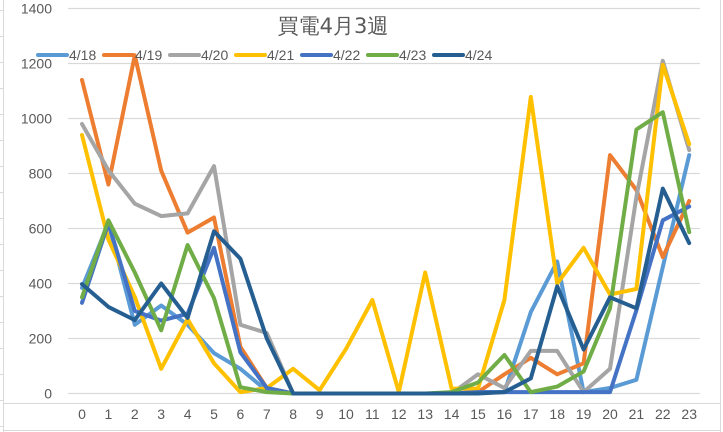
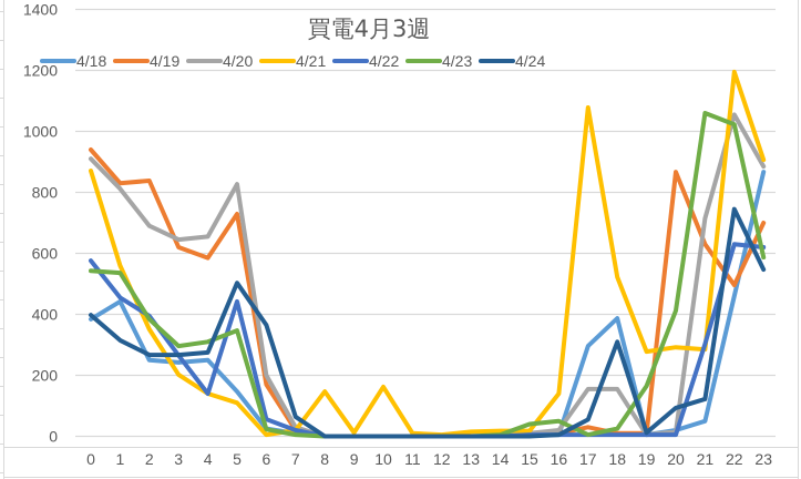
4/19/0: 1140 -> 940
4/20/0: 980 -> 910
4/21/0: 940 -> 870
4/22/0: 330 -> 580
4/23/0: 350 -> 540
4/18/1: 620 -> 440
4/19/1: 760 -> 830
4/22/1: 620 -> 460
4/23/1: 630 -> 540
4/19/2: 1230 -> 840
4/22/2: 300 -> 400
4/23/2: 440 -> 380
4/18/3: 320 -> 240
4/19/3: 810 -> 620
4/21/3: 90 -> 200
4/23/3: 230 -> 300
4/24/3: 400 -> 270
4/21/4: 270 -> 140
4/22/4: 290 -> 140
4/23/4: 540 -> 310
4/19/5: 640 -> 730
4/22/5: 530 -> 440
4/24/5: 590 -> 500
4/18/6: 90 -> 20
4/20/6: 250 -> 200
4/22/6: 150 -> 60
4/24/6: 490 -> 360
4/20/7: 220 -> 30
4/24/7: 200 -> 60
4/21/8: 90 -> 150
4/21/11: 340 -> 10
4/21/13: 440 -> 20
4/20/15: 70 -> 10
4/19/16: 70 -> 10
4/21/16: 340 -> 140
4/23/16: 140 -> 50
4/19/17: 130 -> 30
4/18/18: 480 -> 390
4/19/18: 70 -> 10
4/21/18: 400 -> 520
4/24/18: 390 -> 310
4/19/19: 110 -> 10
4/21/19: 530 -> 280
4/23/19: 80 -> 160
4/24/19: 160 -> 10
4/20/20: 90 -> 20
4/21/20: 360 -> 290
4/23/20: 310 -> 410
4/24/20: 350 -> 90
4/19/21: 740 -> 630
4/21/21: 380 -> 280
4/23/21: 960 -> 1060
4/24/21: 310 -> 120
4/20/22: 1210 -> 1060
4/22/23: 680 -> 620
